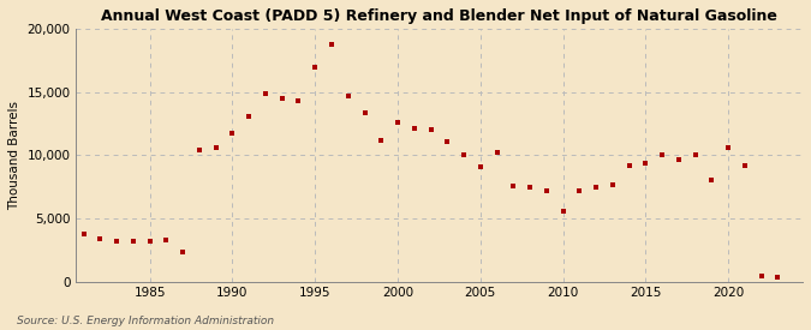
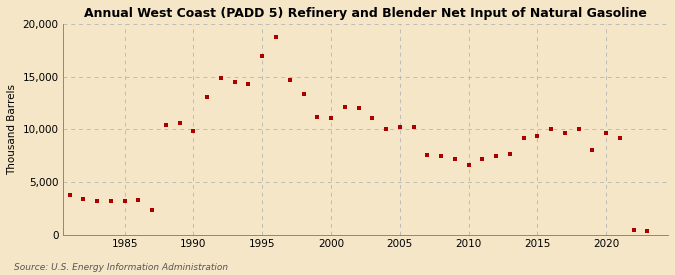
1990: 11,700 -> 9,800
2000: 12,600 -> 11,100
2005: 9,100 -> 10,200
2010: 5,600 -> 6,600
2020: 10,600 -> 9,600
